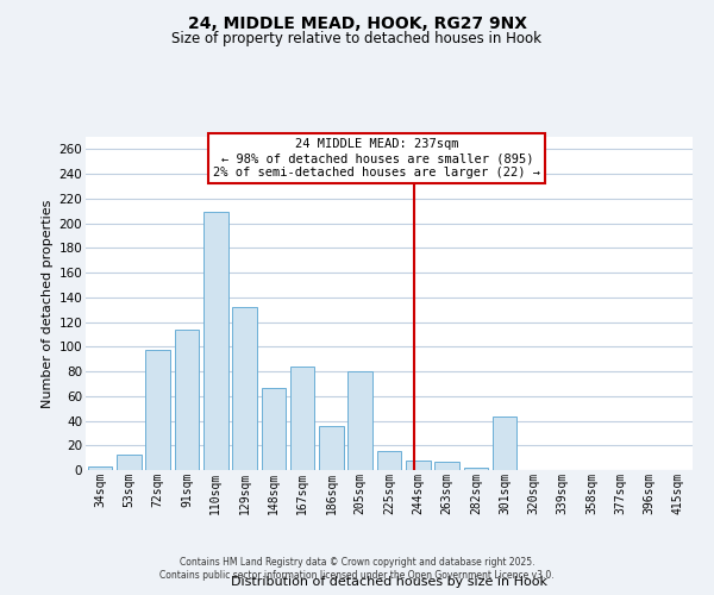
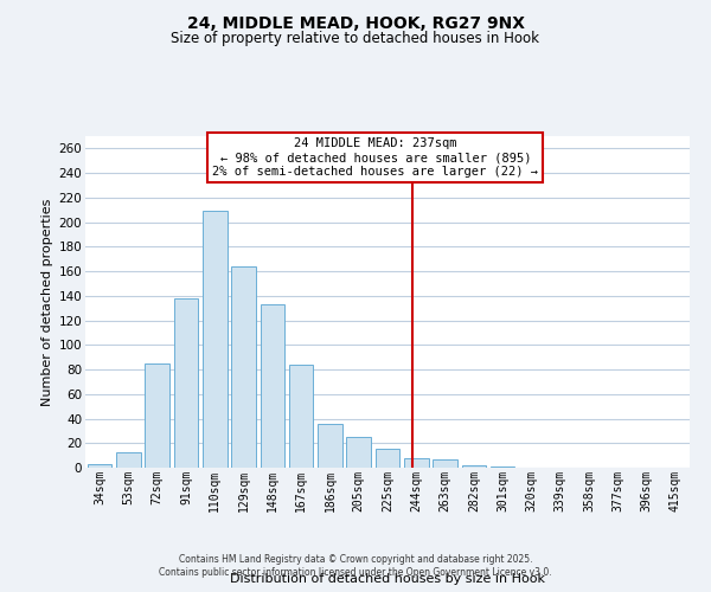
72sqm: 97 -> 85
91sqm: 114 -> 138
129sqm: 132 -> 164
148sqm: 67 -> 133
205sqm: 80 -> 25
301sqm: 43 -> 1
